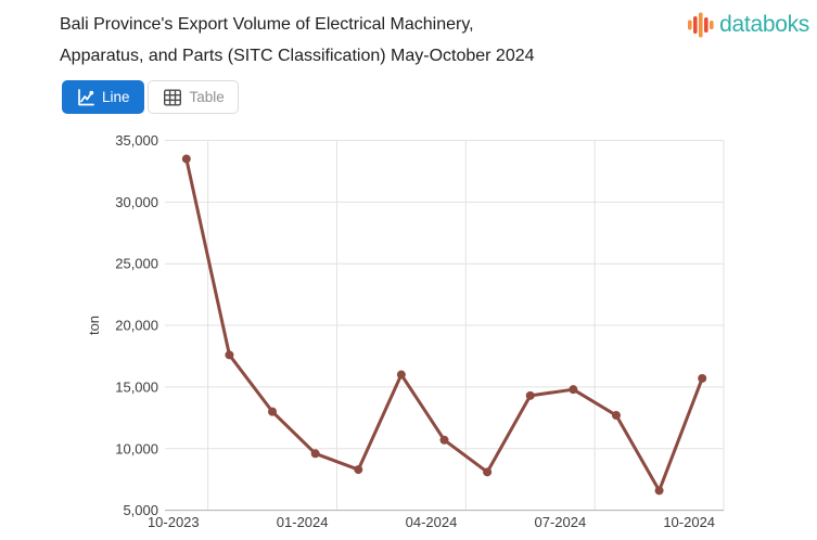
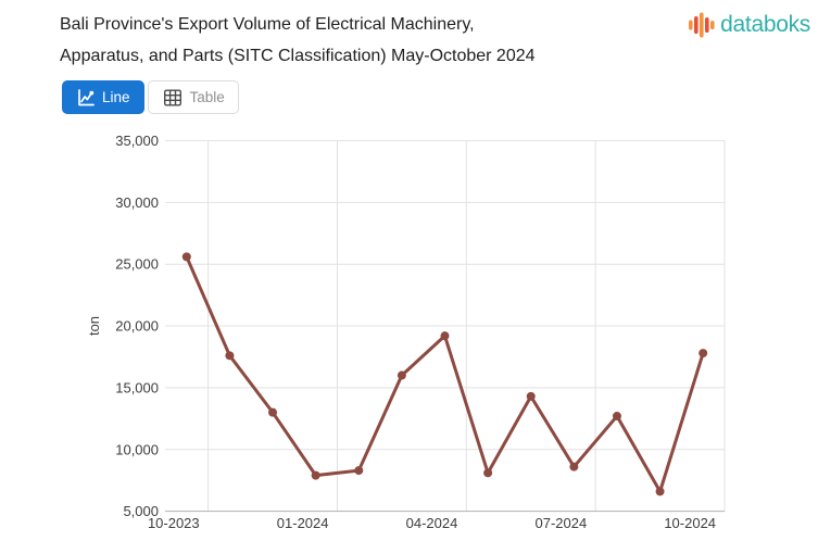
10-2023: 33500 -> 25600
01-2024: 9600 -> 7900
04-2024: 10700 -> 19200
07-2024: 14800 -> 8600
10-2024: 15700 -> 17800
